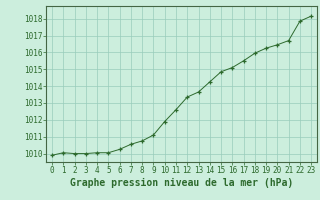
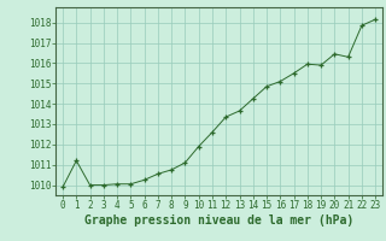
1: 1010.0 -> 1011.2
19: 1016.2 -> 1015.9
21: 1016.7 -> 1016.3
